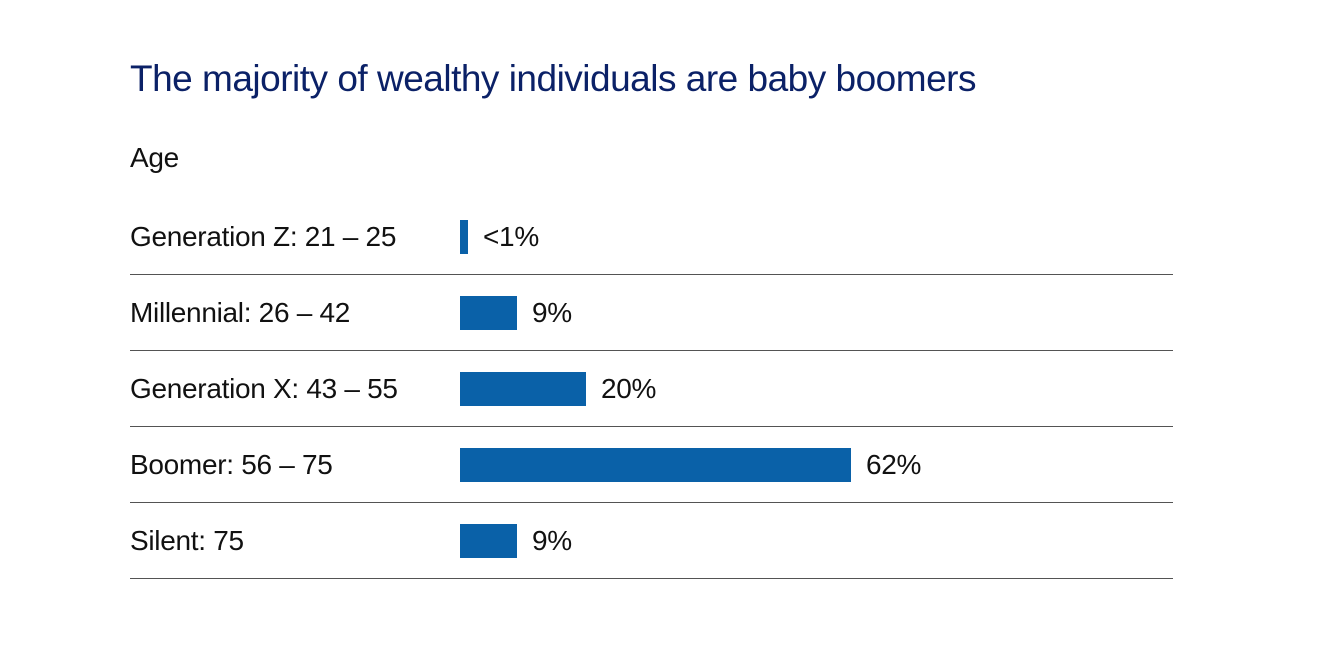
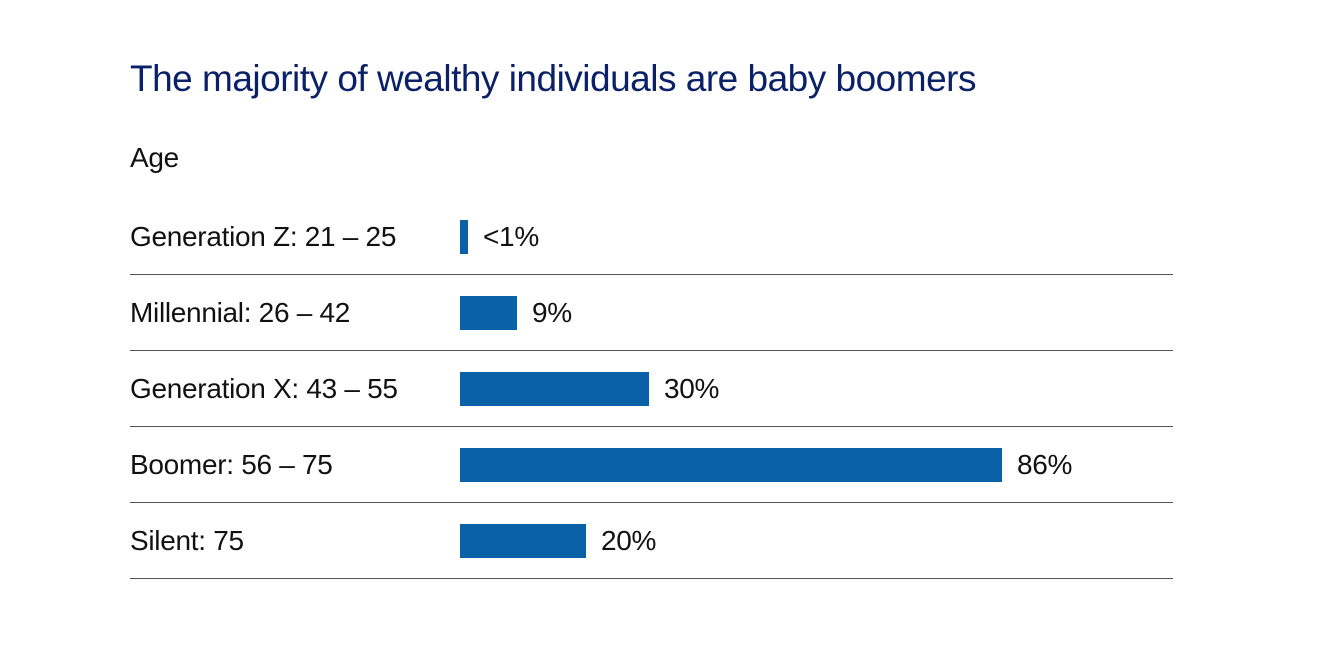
Generation X: 43 – 55: 20% -> 30%
Boomer: 56 – 75: 62% -> 86%
Silent: 75: 9% -> 20%
